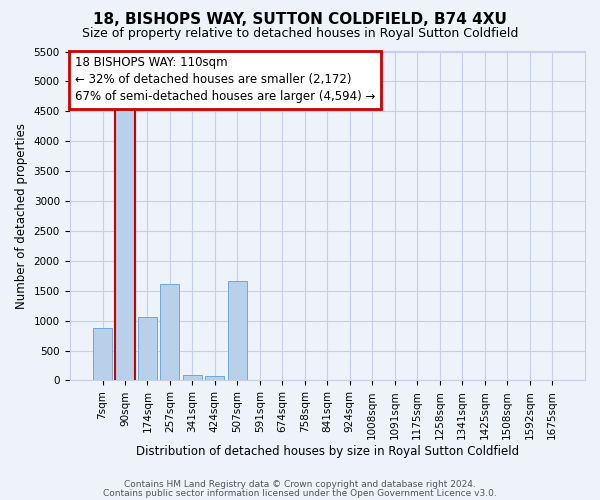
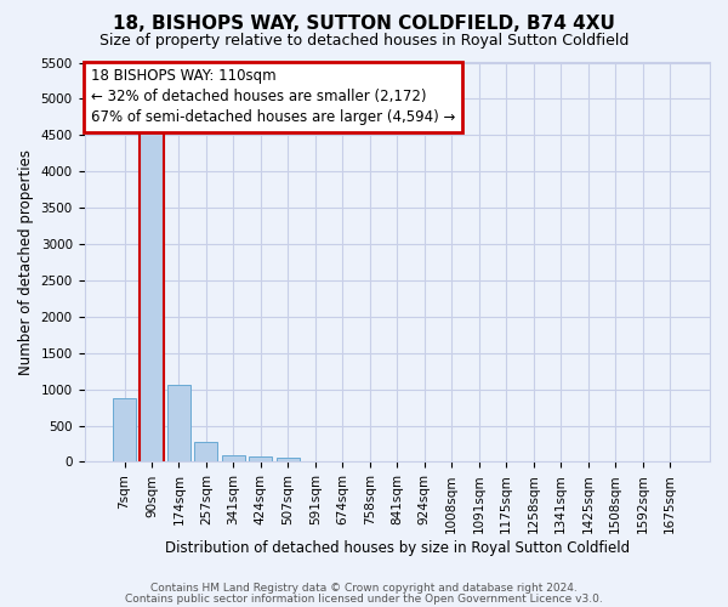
257sqm: 1620 -> 280
507sqm: 1660 -> 60
